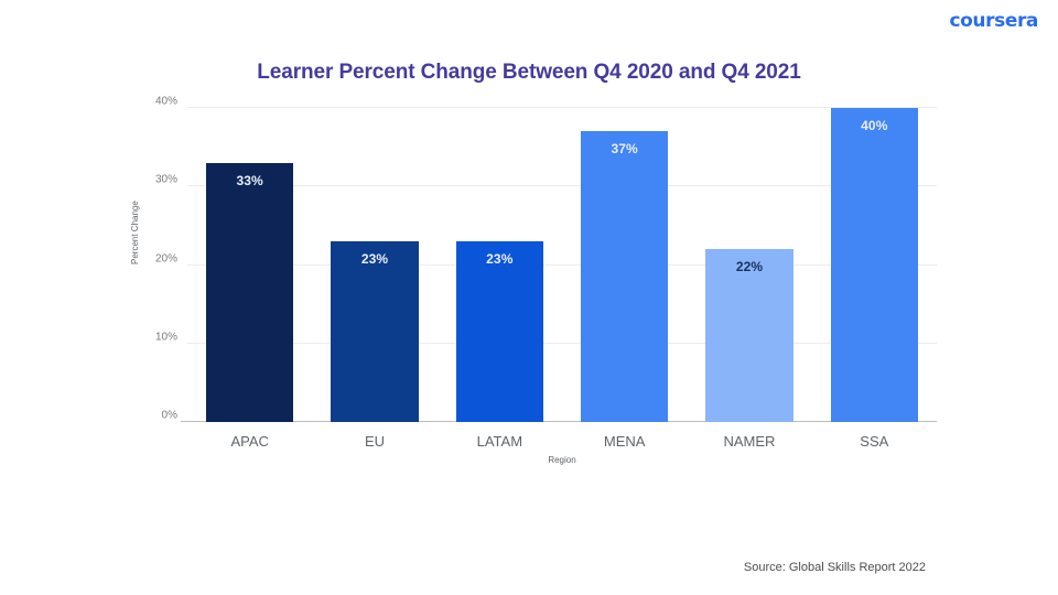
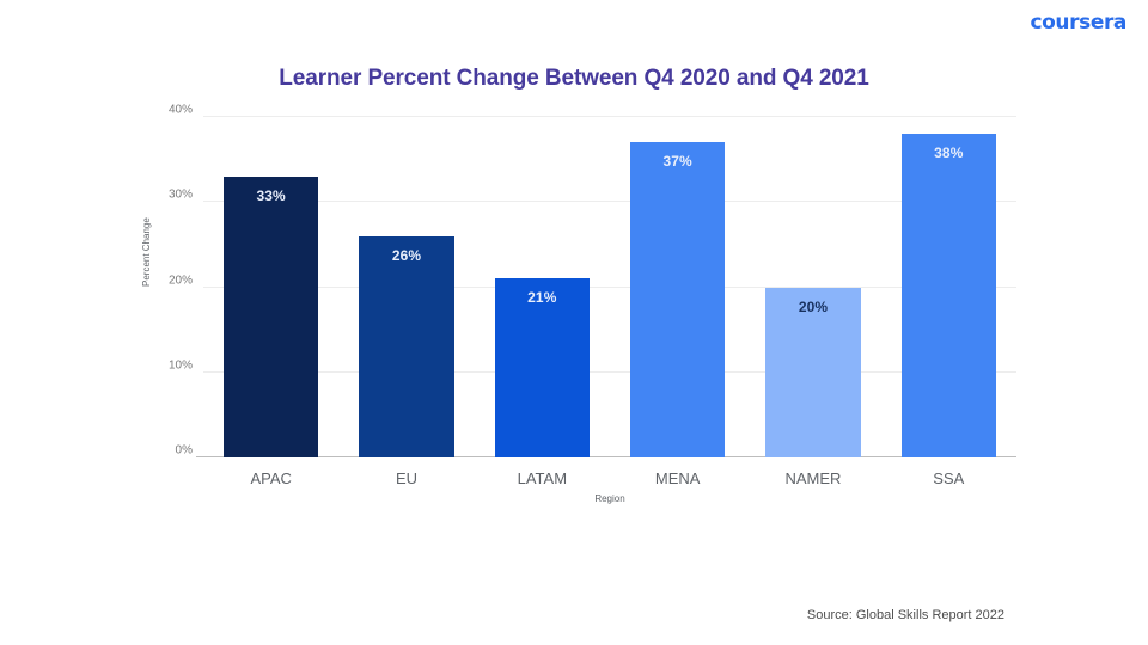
EU: 23% -> 26%
LATAM: 23% -> 21%
NAMER: 22% -> 20%
SSA: 40% -> 38%
